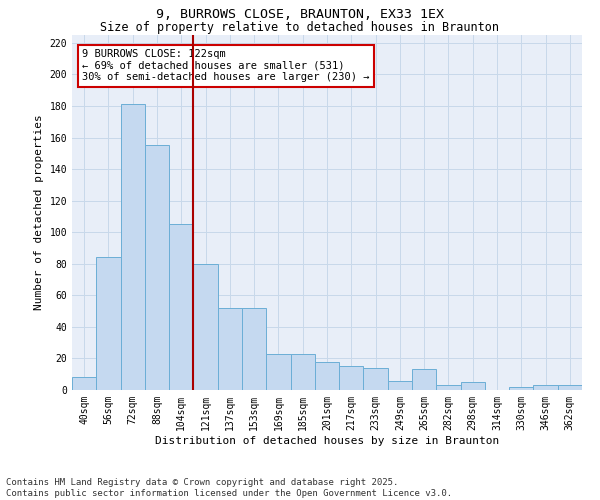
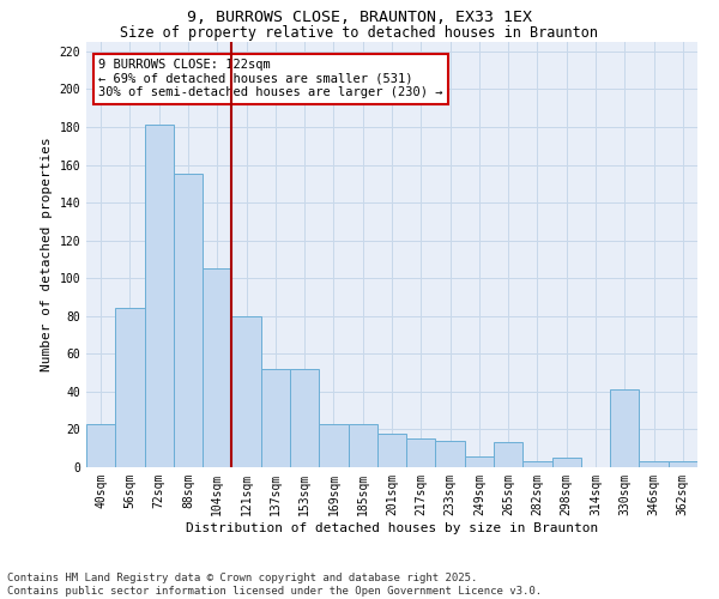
40sqm: 8 -> 23
330sqm: 2 -> 41
